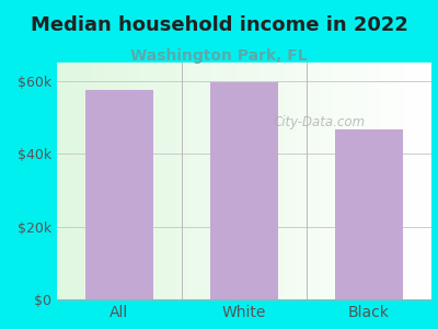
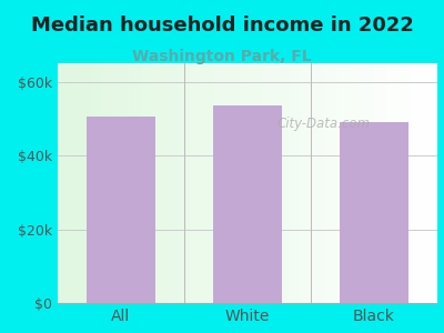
All: $57.5k -> $50.5k
White: $59.5k -> $53.5k
Black: $46.5k -> $49.0k
